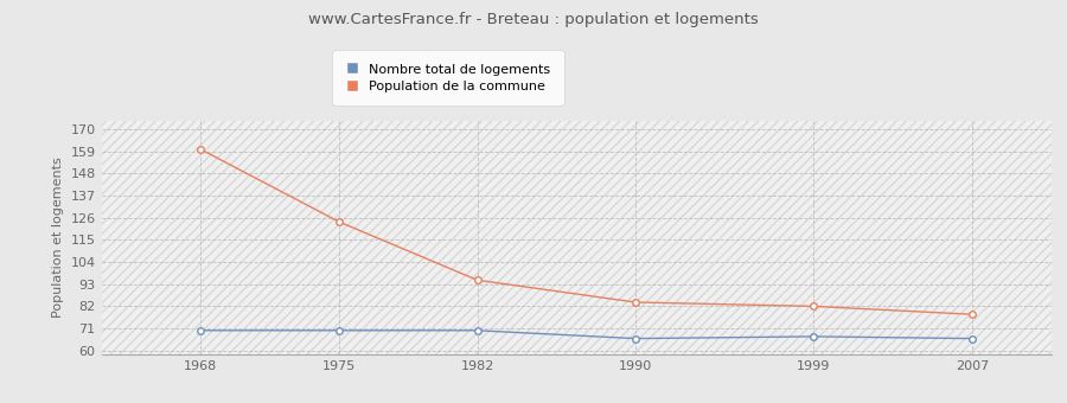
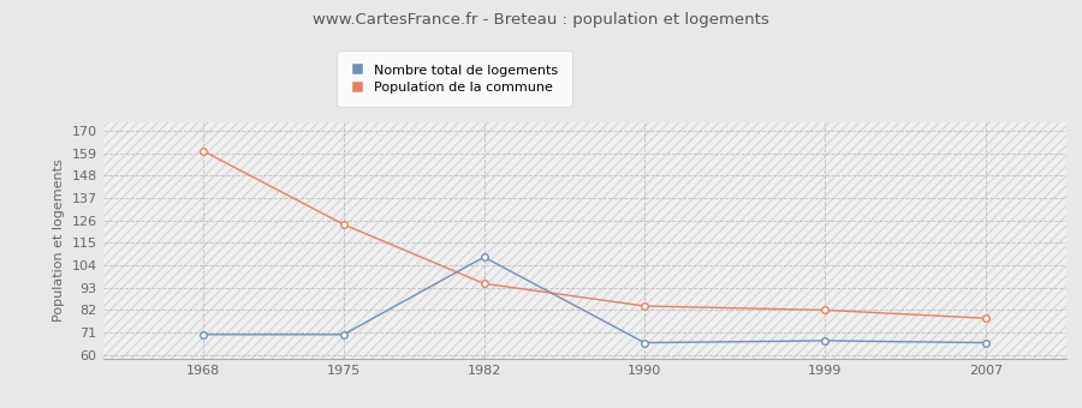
Nombre total de logements/1982: 70 -> 108
